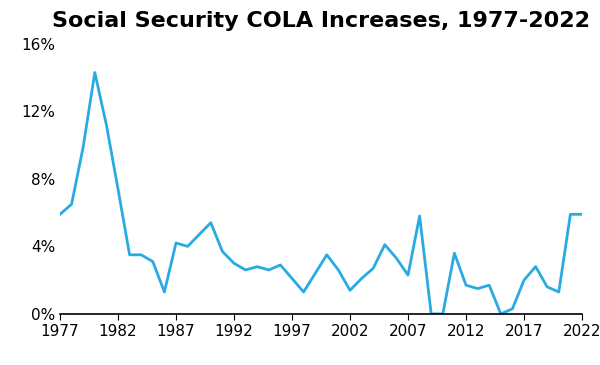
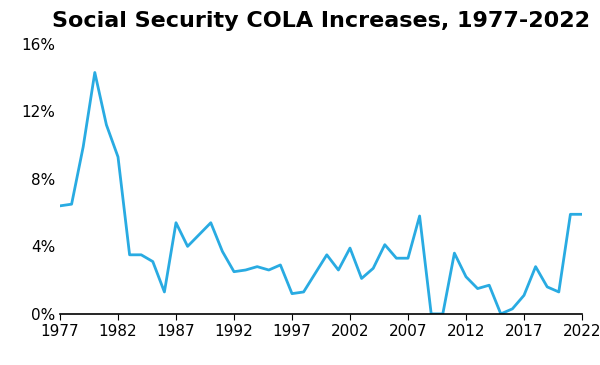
1977: 5.9% -> 6.4%
1982: 7.4% -> 9.3%
1987: 4.2% -> 5.4%
1992: 3.0% -> 2.5%
1997: 2.1% -> 1.2%
2002: 1.4% -> 3.9%
2007: 2.3% -> 3.3%
2012: 1.7% -> 2.2%
2017: 2.0% -> 1.1%
